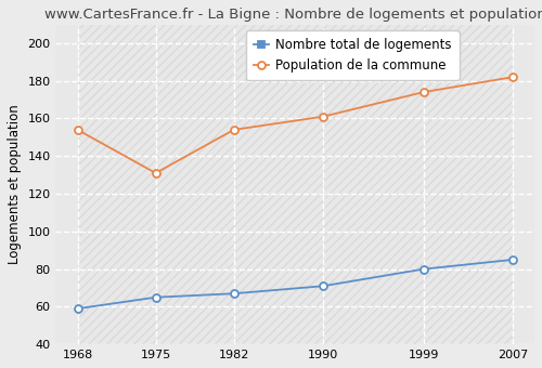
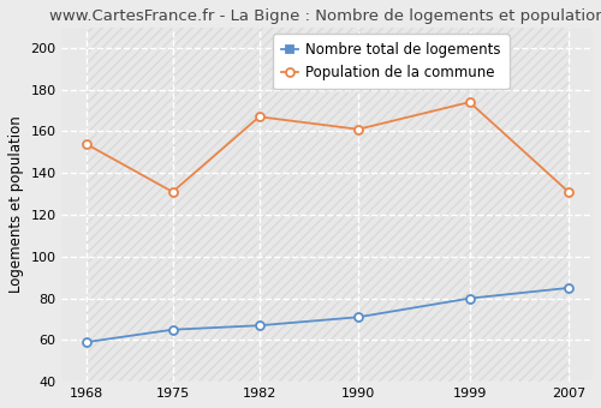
Population de la commune/1982: 154 -> 167
Population de la commune/2007: 182 -> 131
